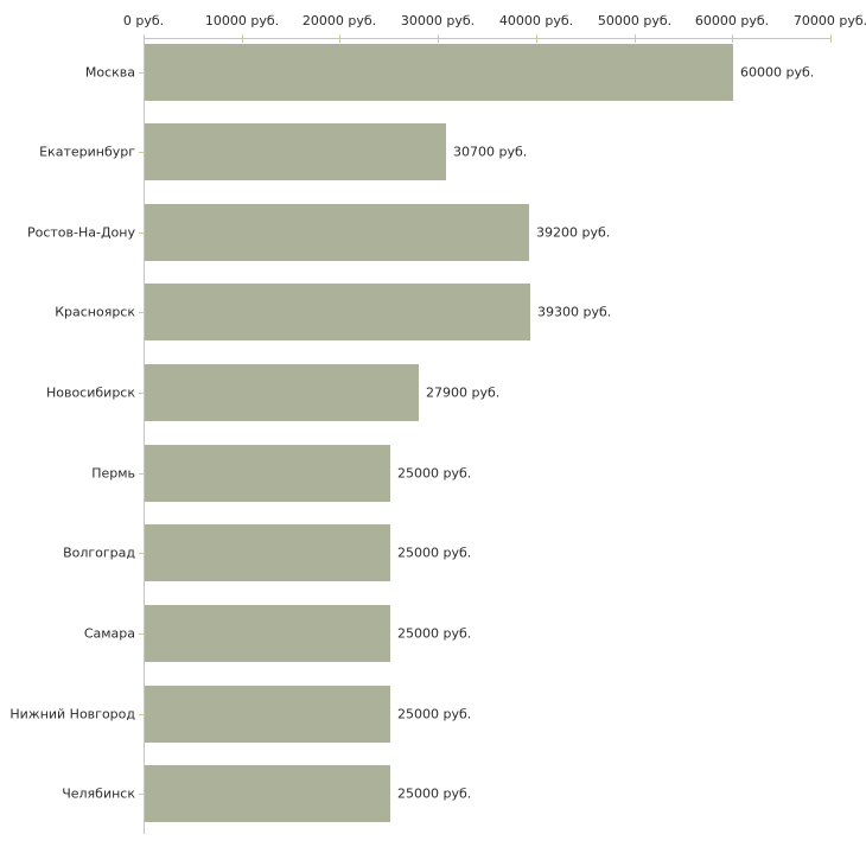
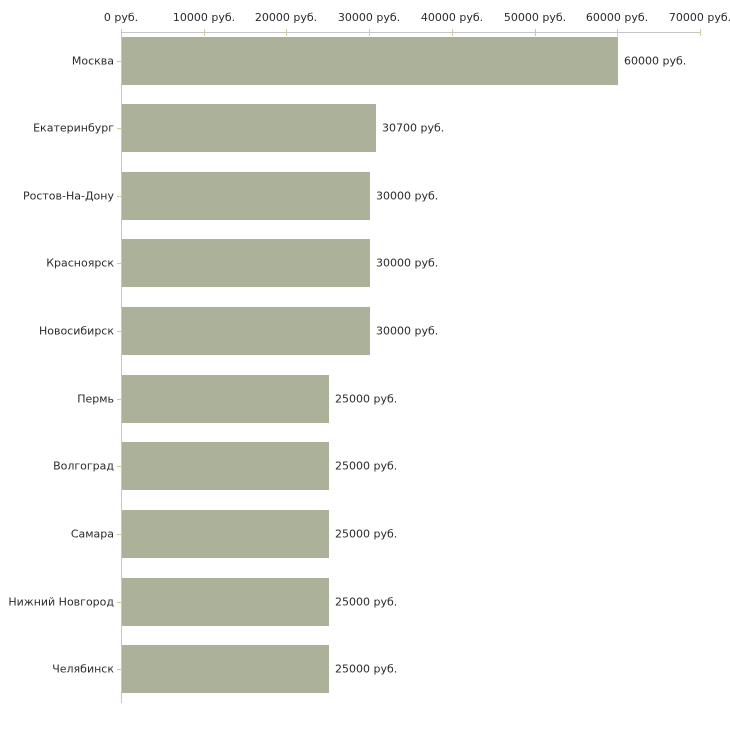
Ростов-На-Дону: 39200 -> 30000
Красноярск: 39300 -> 30000
Новосибирск: 27900 -> 30000
